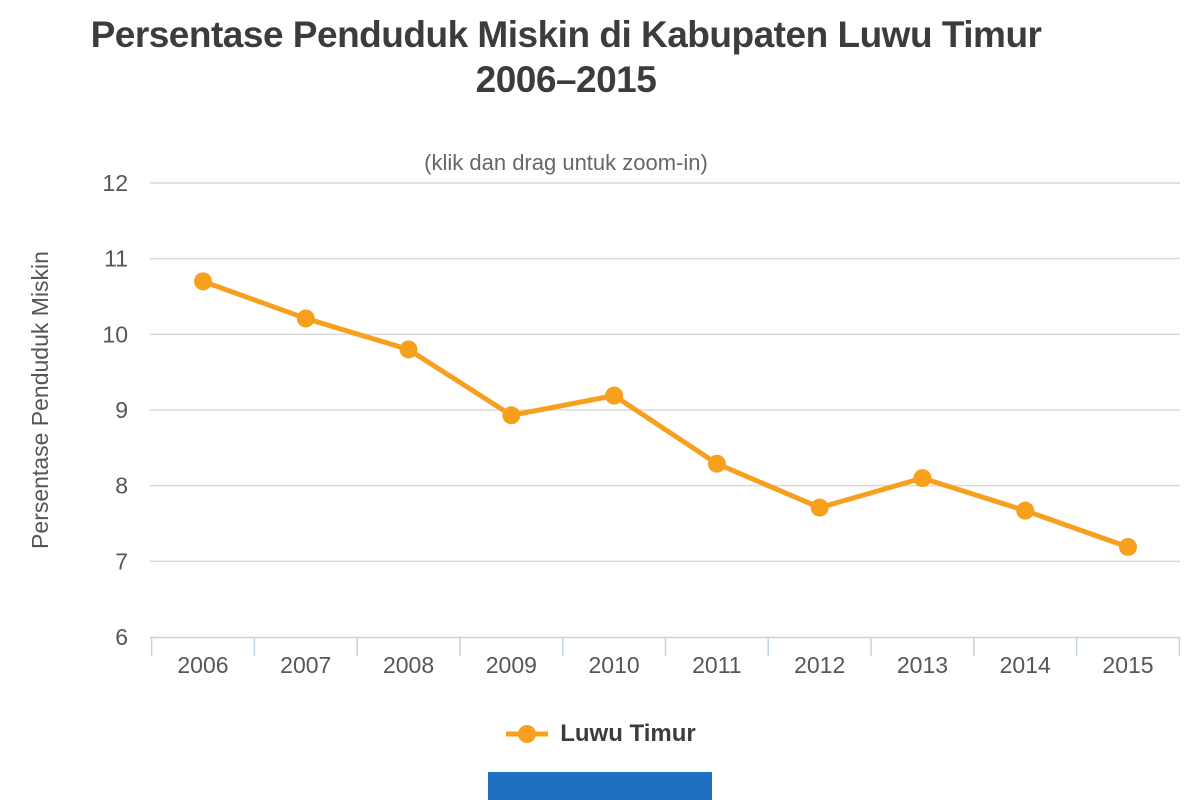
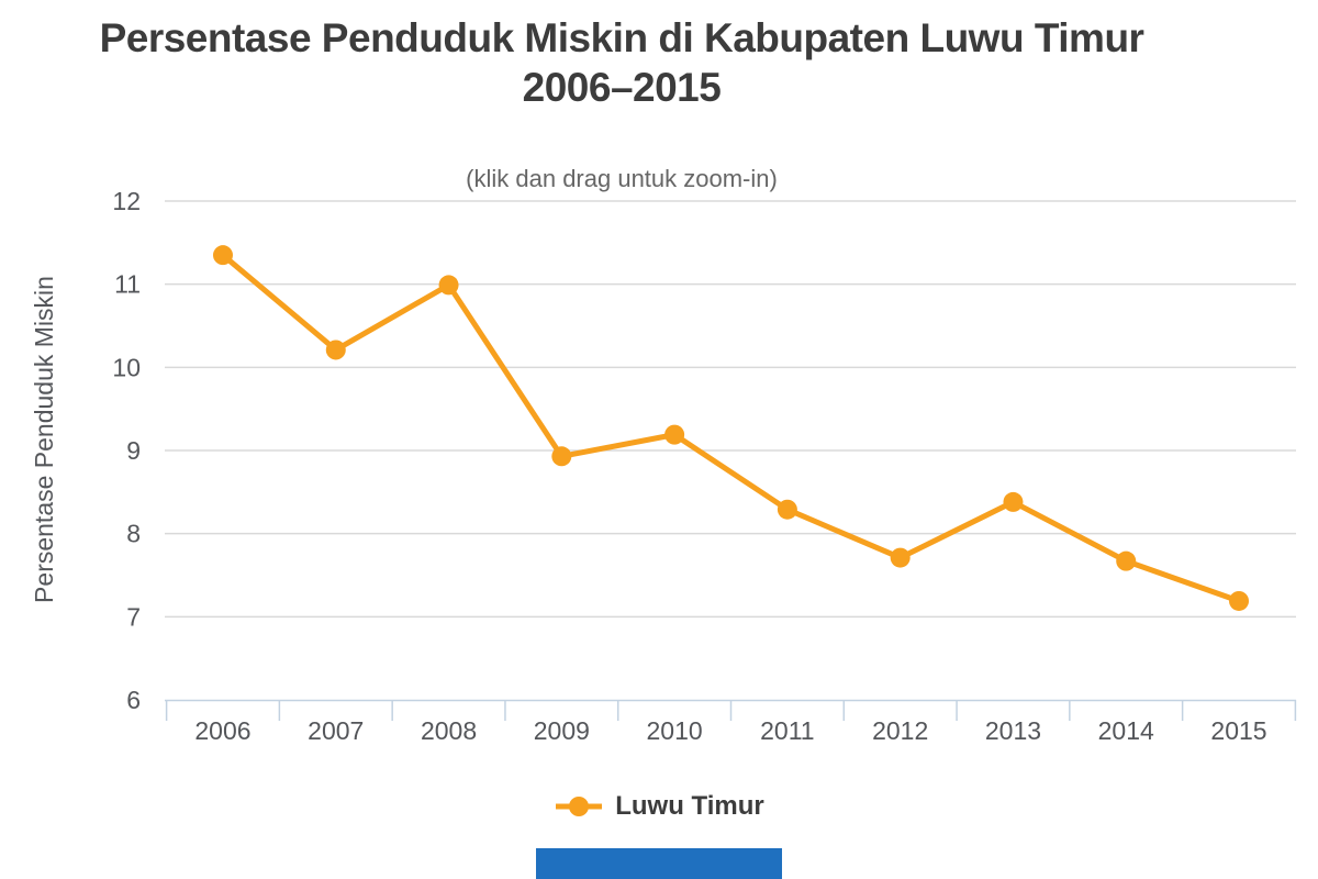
2006: 10.7 -> 11.3
2008: 9.8 -> 11.0
2013: 8.1 -> 8.4
